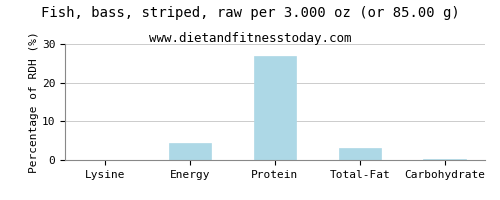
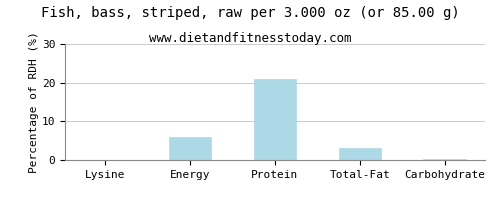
Energy: 4.5 -> 6.0
Protein: 27.0 -> 21.0
